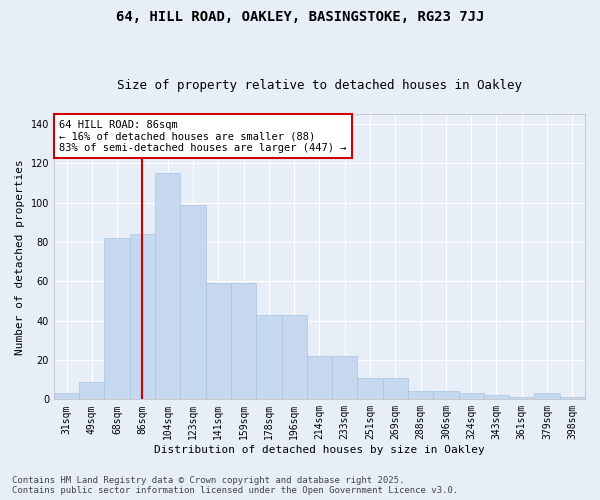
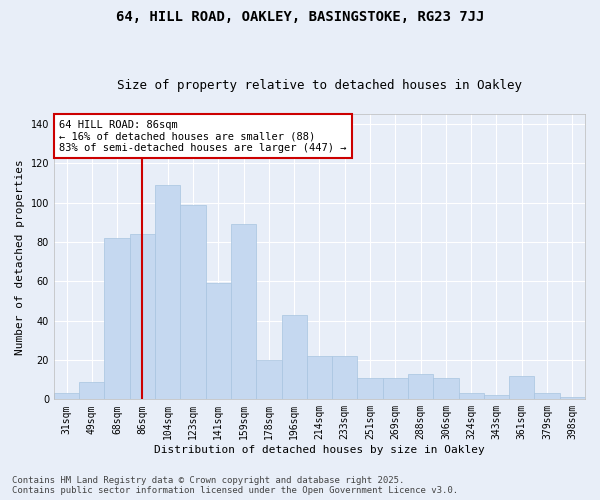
104sqm: 115 -> 109
159sqm: 59 -> 89
178sqm: 43 -> 20
288sqm: 4 -> 13
306sqm: 4 -> 11
361sqm: 1 -> 12
